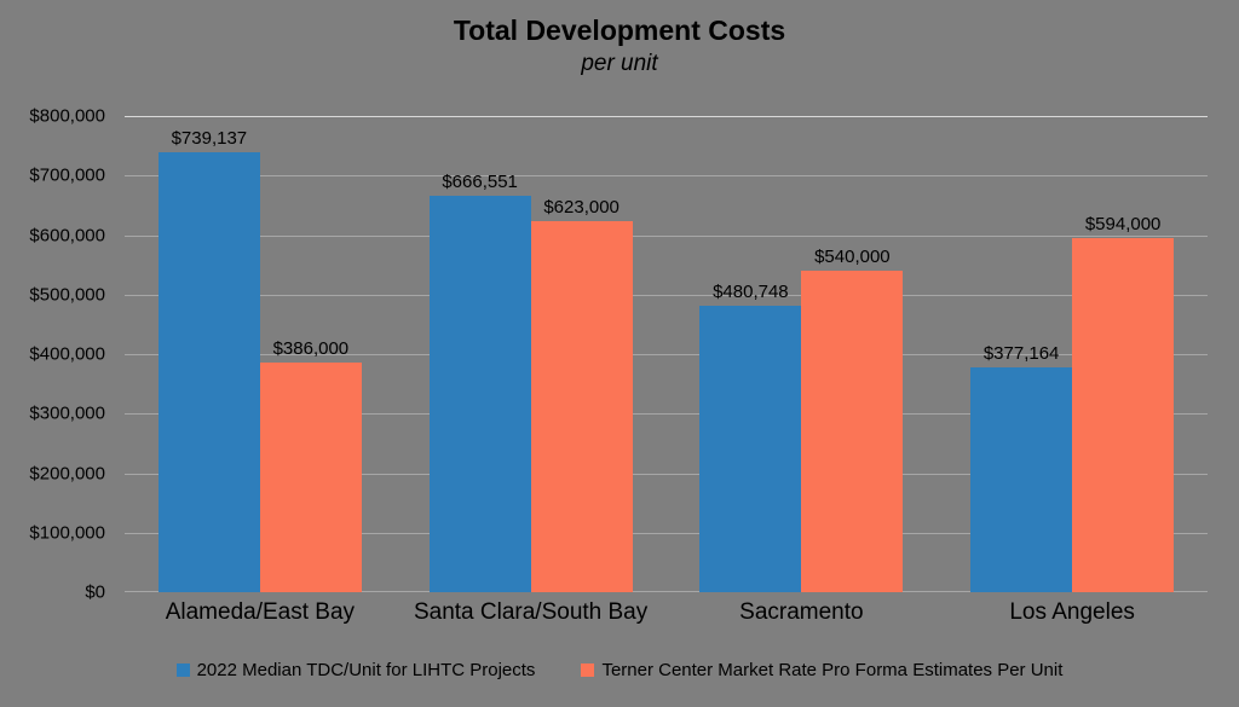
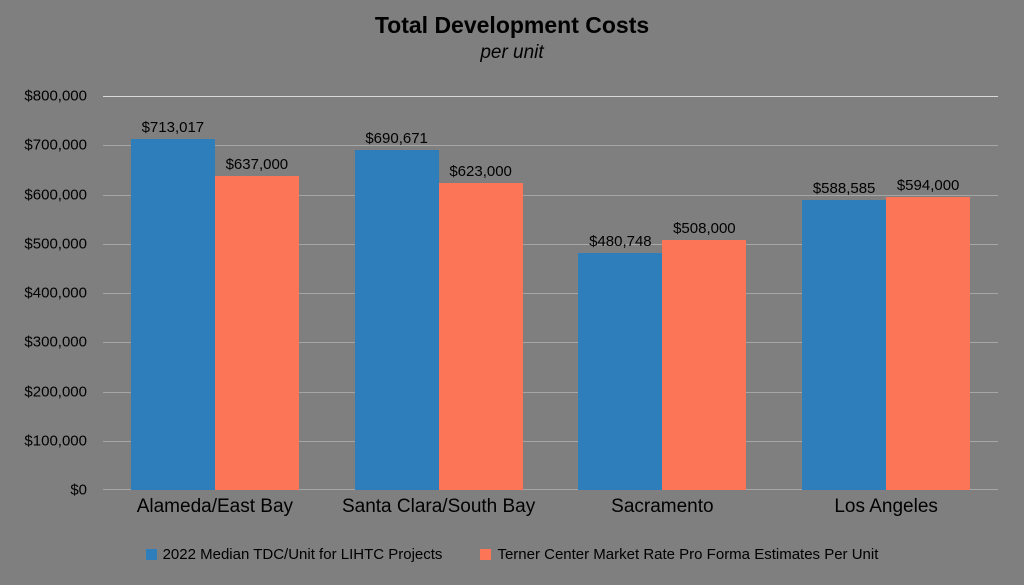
2022 Median TDC/Unit for LIHTC Projects/Alameda/East Bay: $739,137 -> $713,017
Terner Center Market Rate Pro Forma Estimates Per Unit/Alameda/East Bay: $386,000 -> $637,000
2022 Median TDC/Unit for LIHTC Projects/Santa Clara/South Bay: $666,551 -> $690,671
Terner Center Market Rate Pro Forma Estimates Per Unit/Sacramento: $540,000 -> $508,000
2022 Median TDC/Unit for LIHTC Projects/Los Angeles: $377,164 -> $588,585
